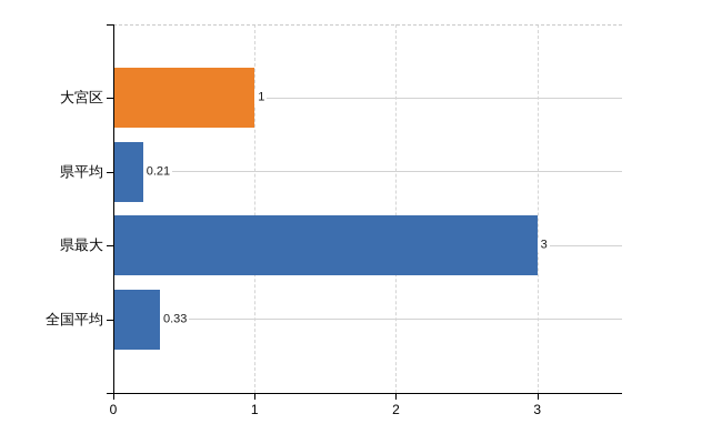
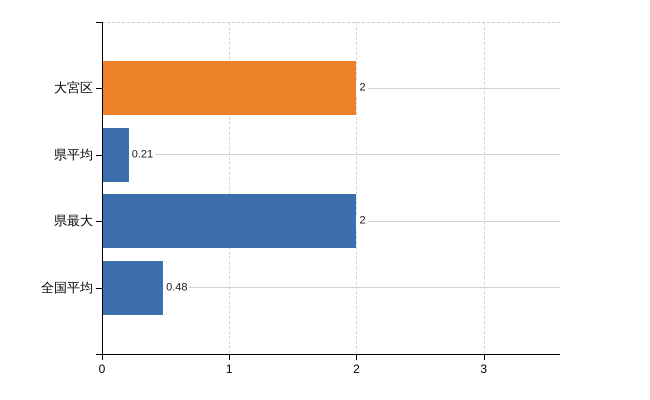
大宮区: 1 -> 2
県最大: 3 -> 2
全国平均: 0.33 -> 0.48
